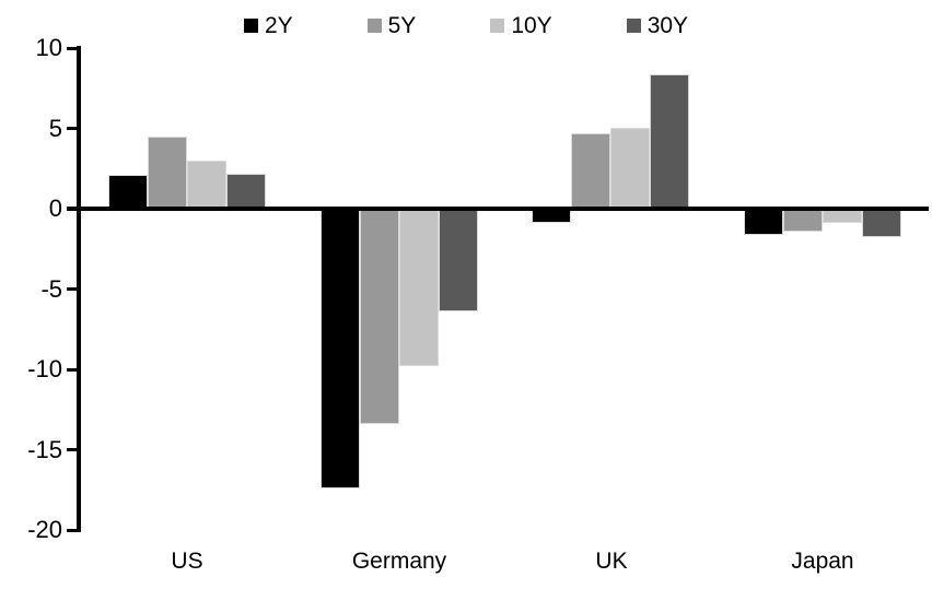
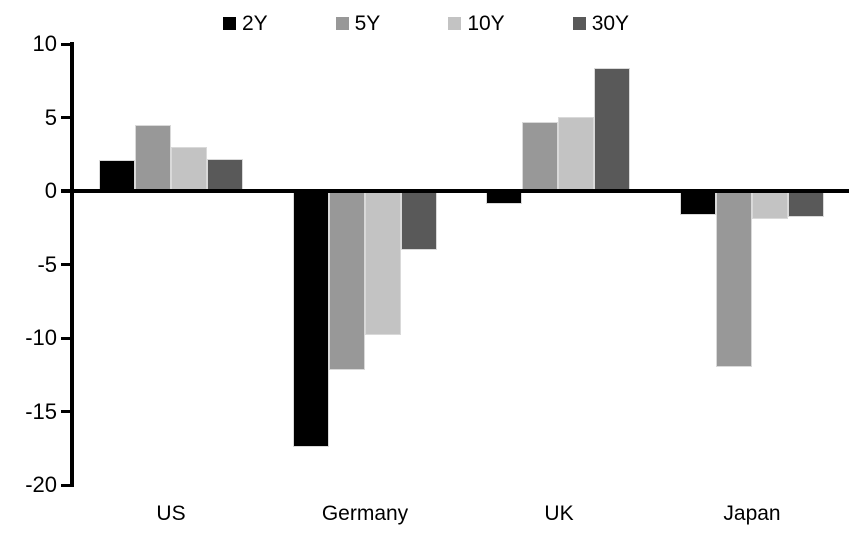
5Y/Germany: -13.4 -> -12.2
30Y/Germany: -6.4 -> -4.0
5Y/Japan: -1.4 -> -12.0
10Y/Japan: -0.9 -> -1.9
